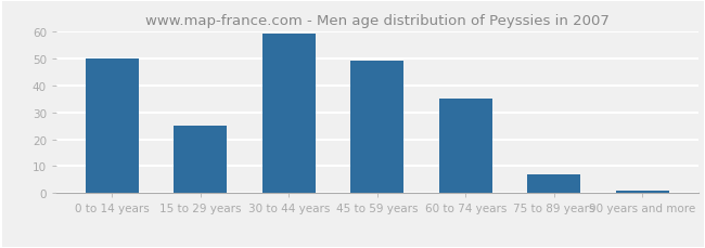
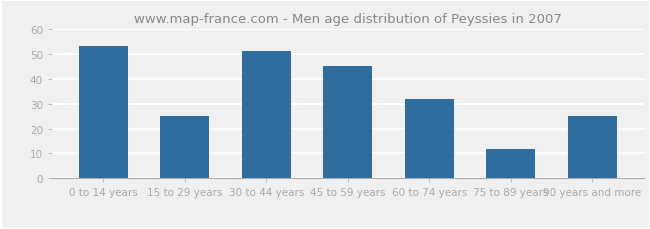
0 to 14 years: 50 -> 53
30 to 44 years: 59 -> 51
45 to 59 years: 49 -> 45
60 to 74 years: 35 -> 32
75 to 89 years: 7 -> 12
90 years and more: 1 -> 25
